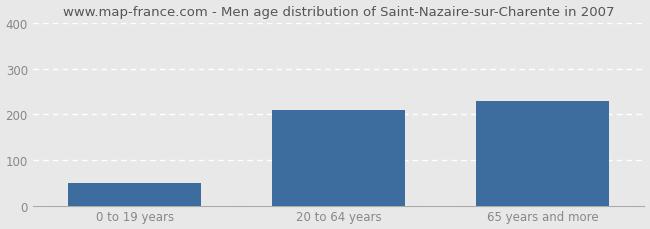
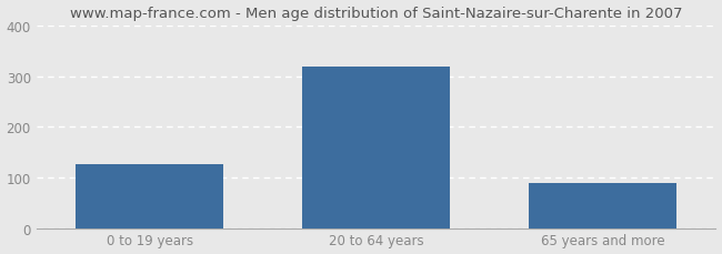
0 to 19 years: 50 -> 125
20 to 64 years: 210 -> 318
65 years and more: 230 -> 88
